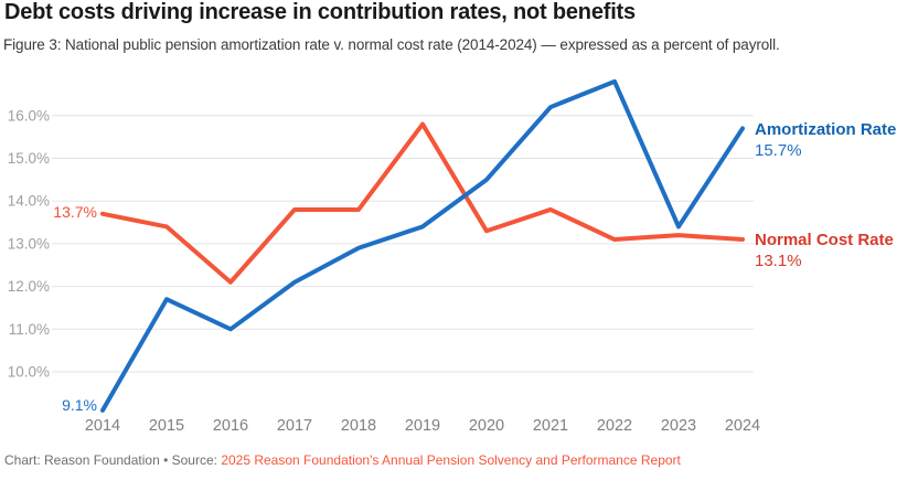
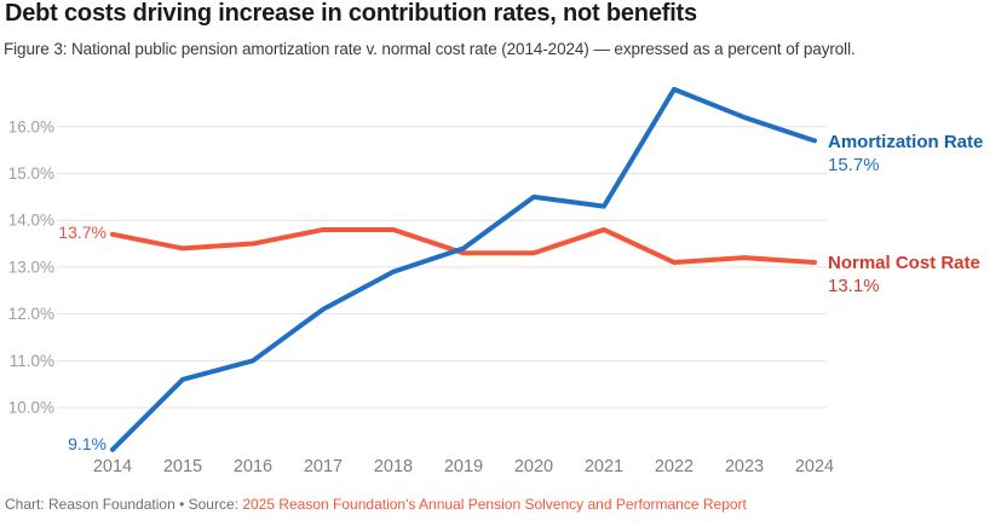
Amortization Rate/2015: 11.7% -> 10.6%
Normal Cost Rate/2016: 12.1% -> 13.5%
Normal Cost Rate/2019: 15.8% -> 13.3%
Amortization Rate/2021: 16.2% -> 14.3%
Amortization Rate/2023: 13.4% -> 16.2%
